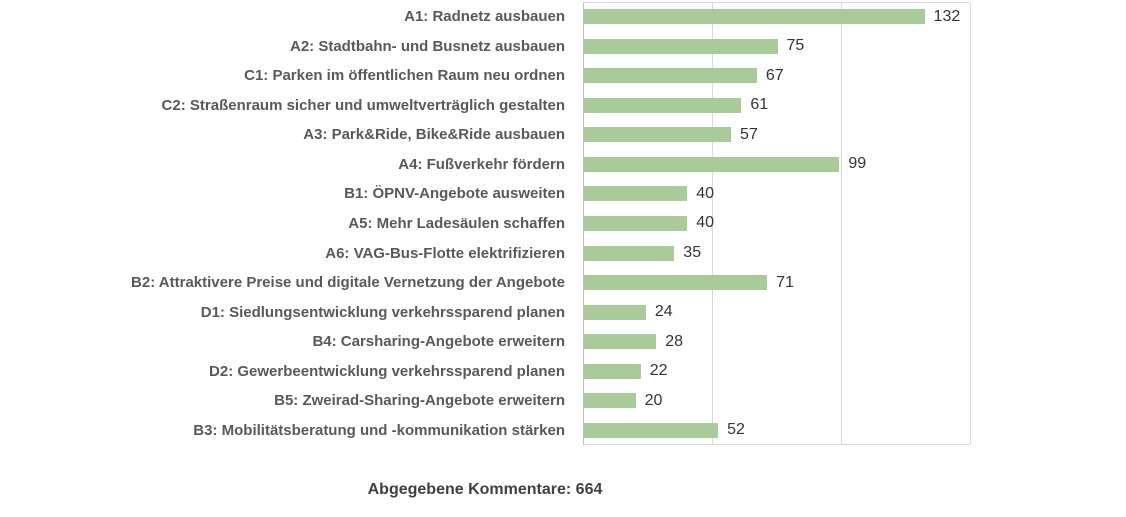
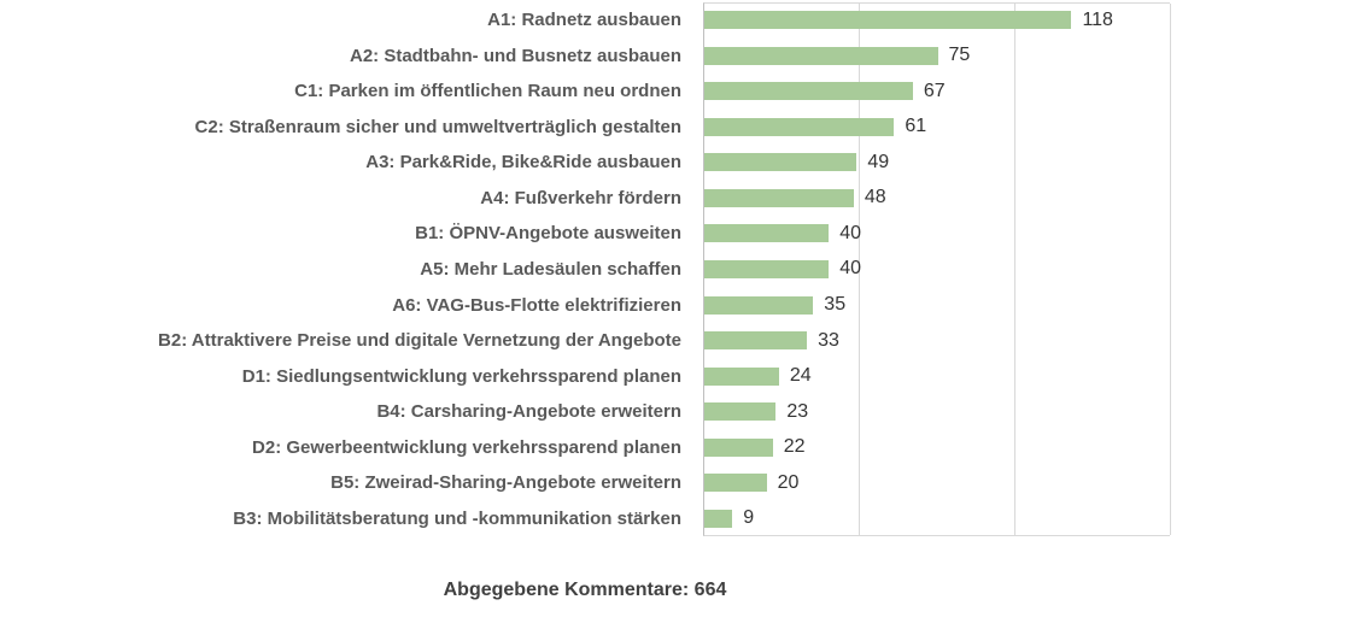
A1: Radnetz ausbauen: 132 -> 118
A3: Park&Ride, Bike&Ride ausbauen: 57 -> 49
A4: Fußverkehr fördern: 99 -> 48
B2: Attraktivere Preise und digitale Vernetzung der Angebote: 71 -> 33
B4: Carsharing-Angebote erweitern: 28 -> 23
B3: Mobilitätsberatung und -kommunikation stärken: 52 -> 9
